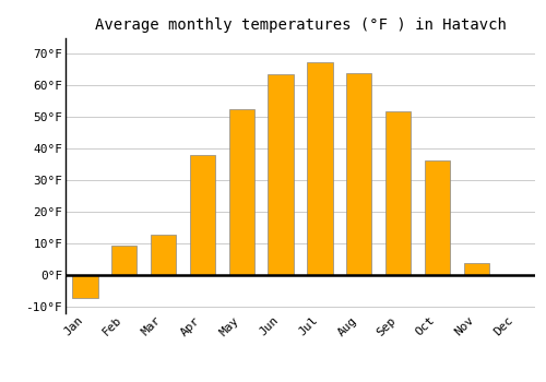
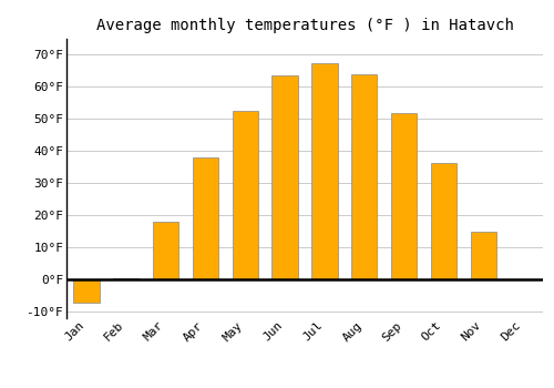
Feb: 9.5°F -> 0.5°F
Mar: 13.0°F -> 18.0°F
Nov: 4.0°F -> 15.0°F
